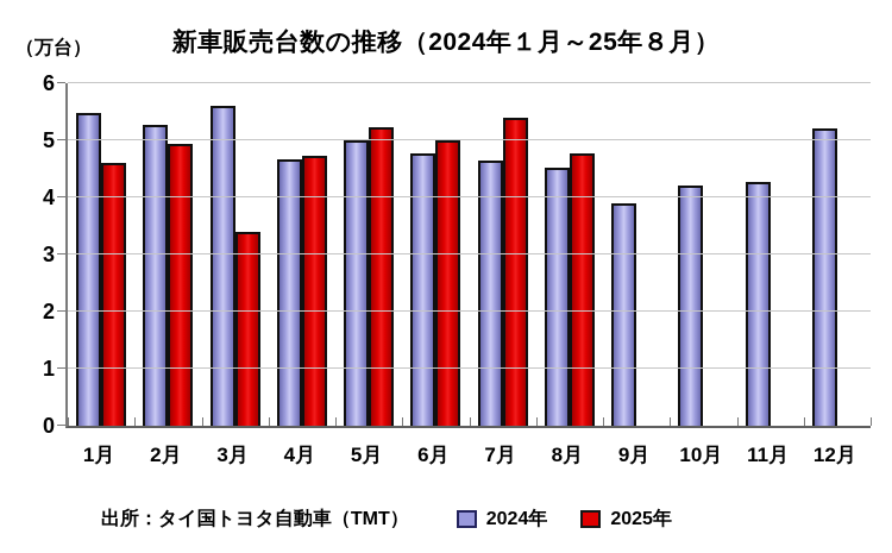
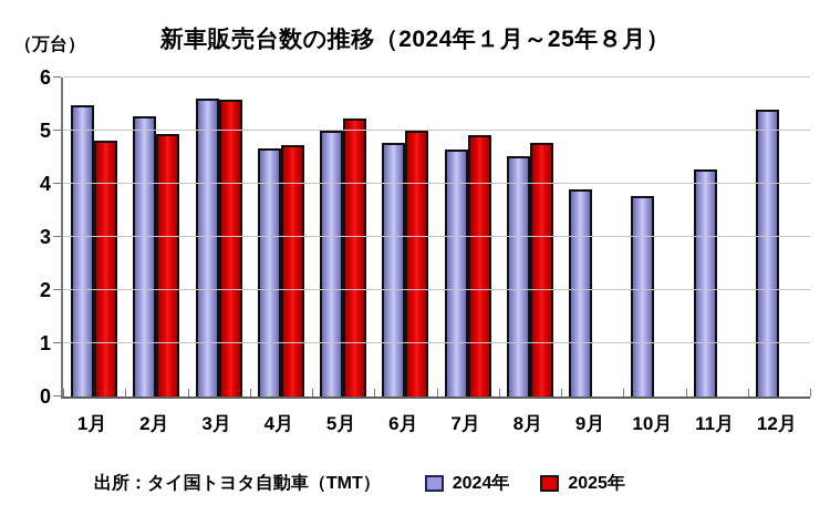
2025年/1月: 4.6 -> 4.8
2025年/3月: 3.4 -> 5.6
2025年/7月: 5.4 -> 4.9
2024年/10月: 4.2 -> 3.8
2024年/12月: 5.2 -> 5.4
